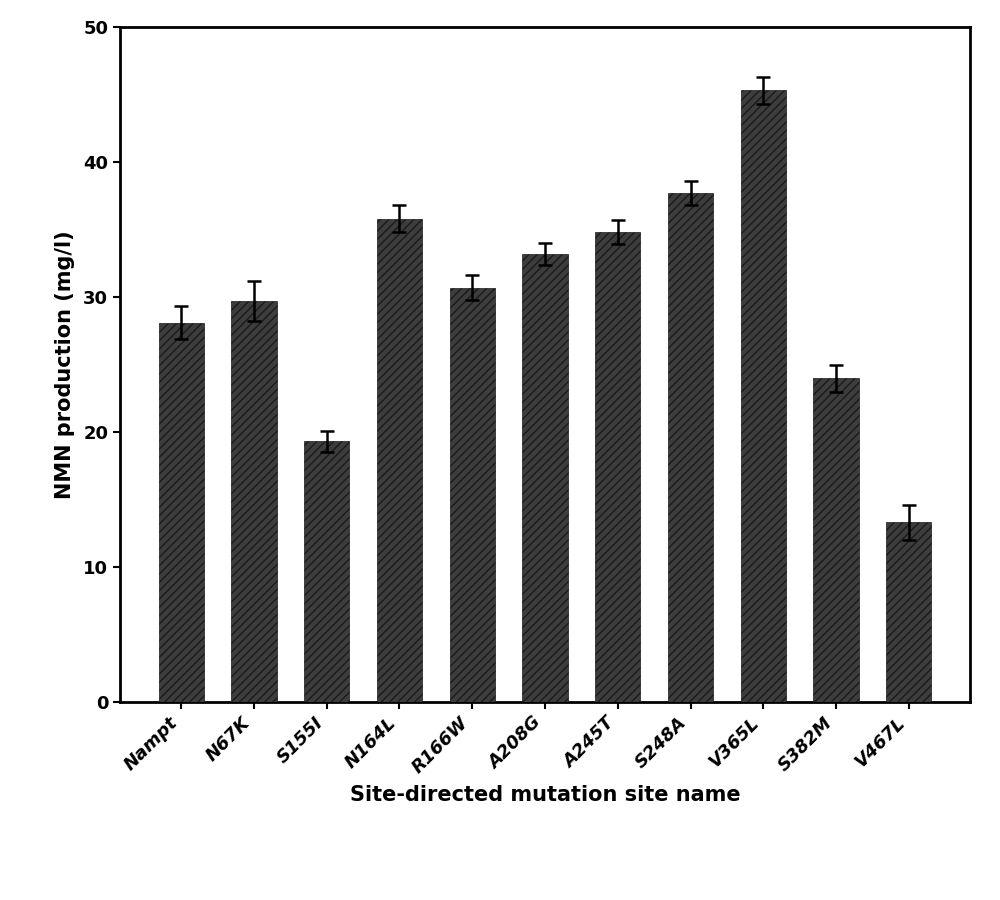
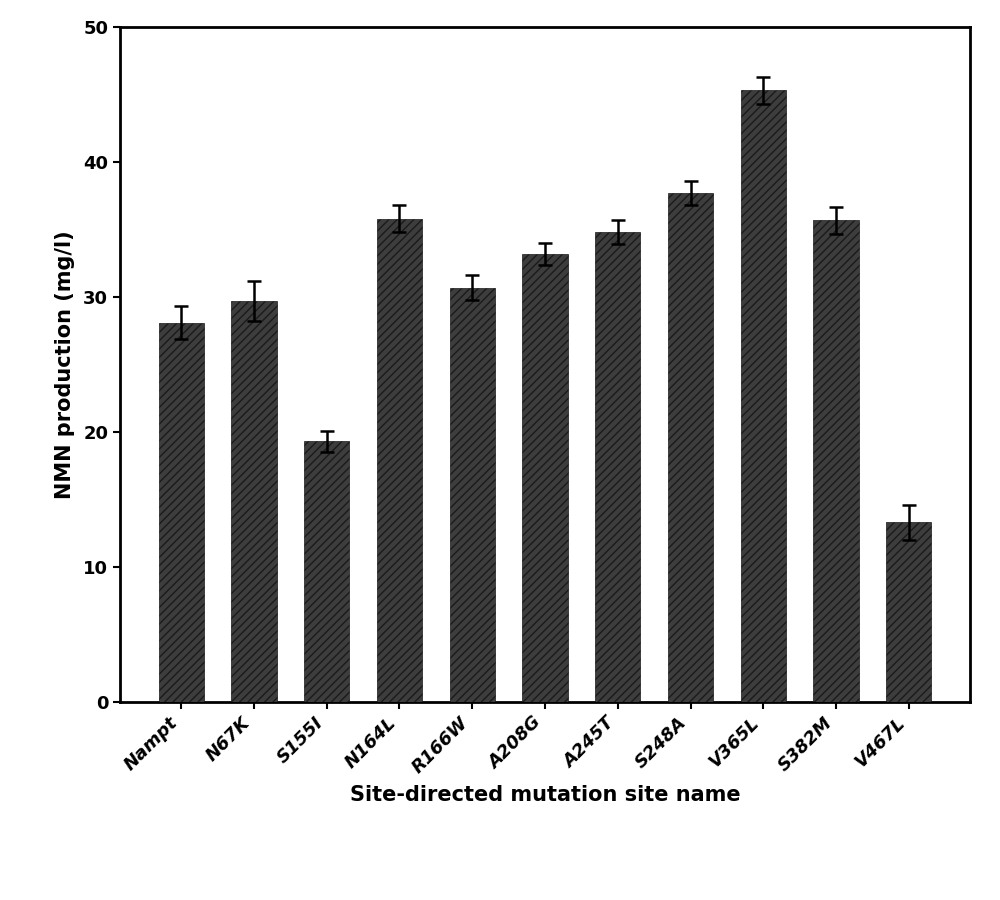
S382M: 24.0 -> 35.7
